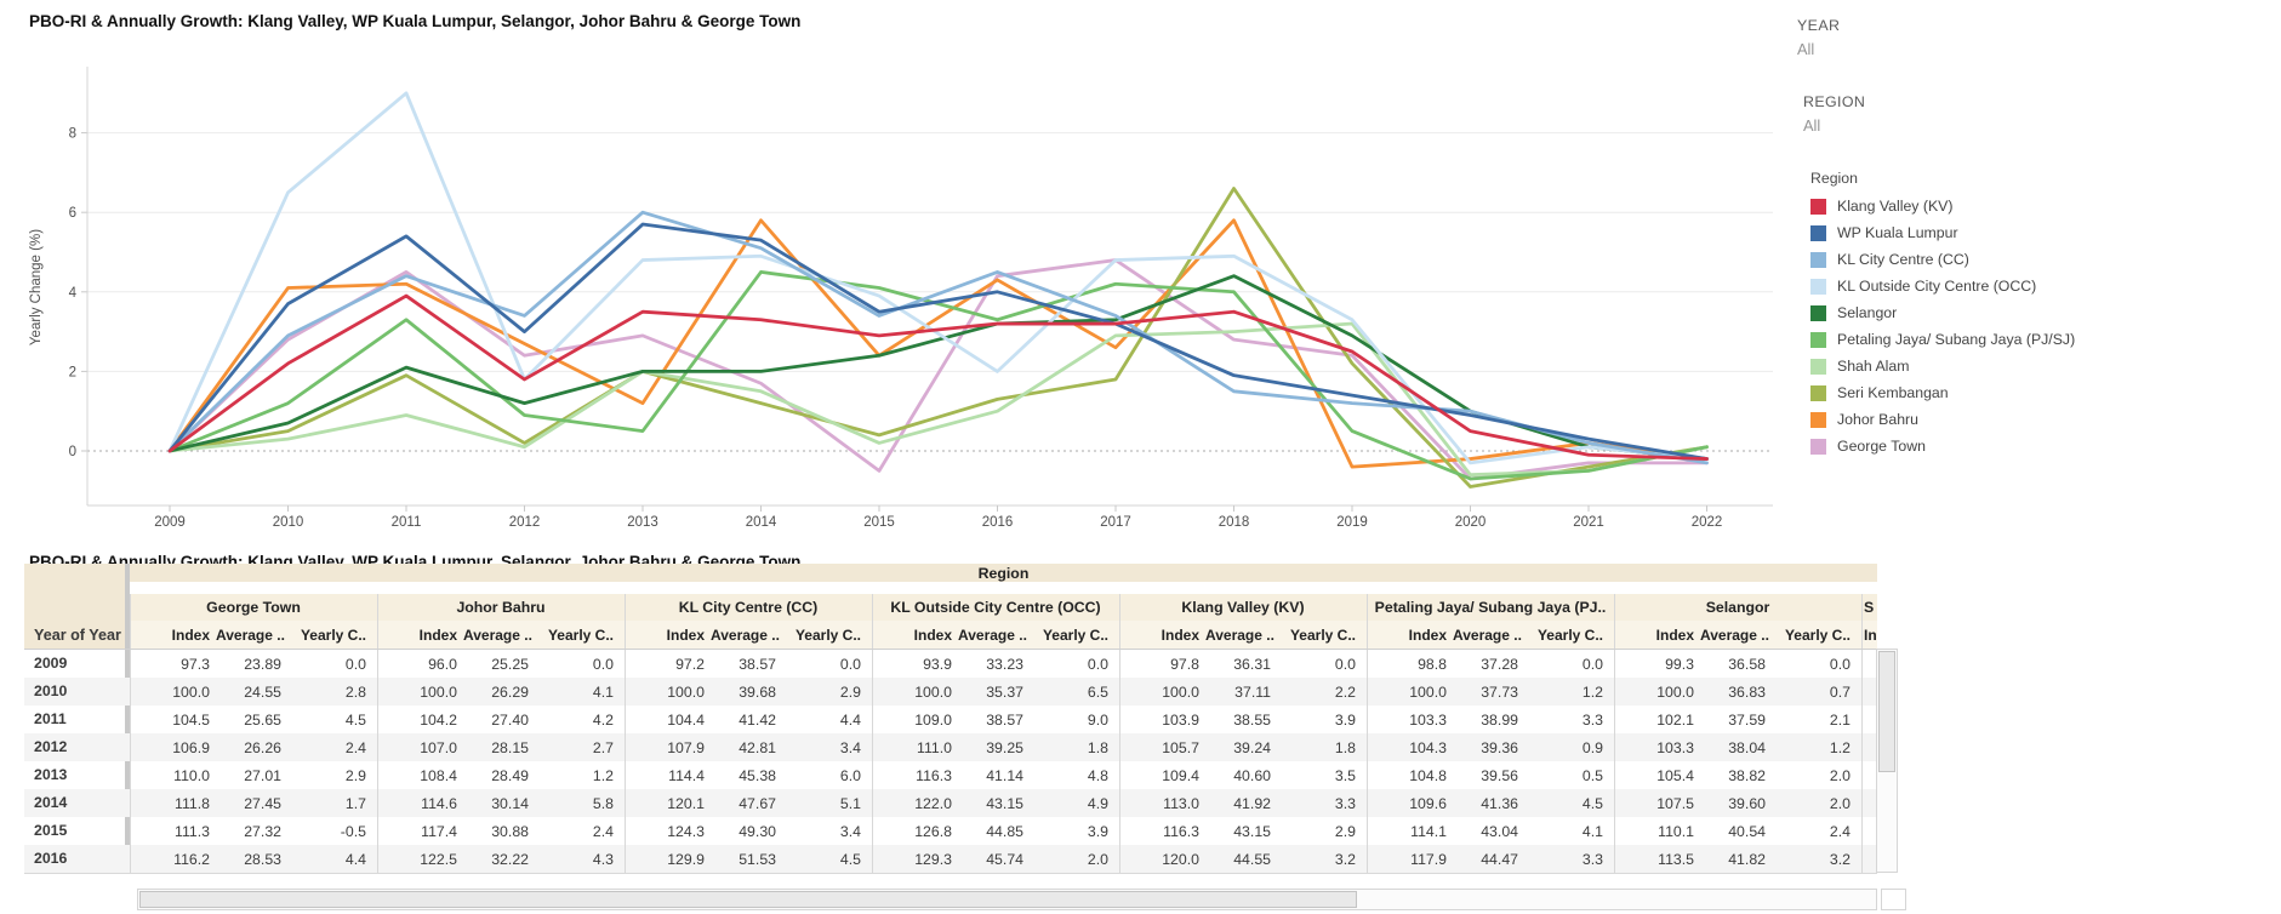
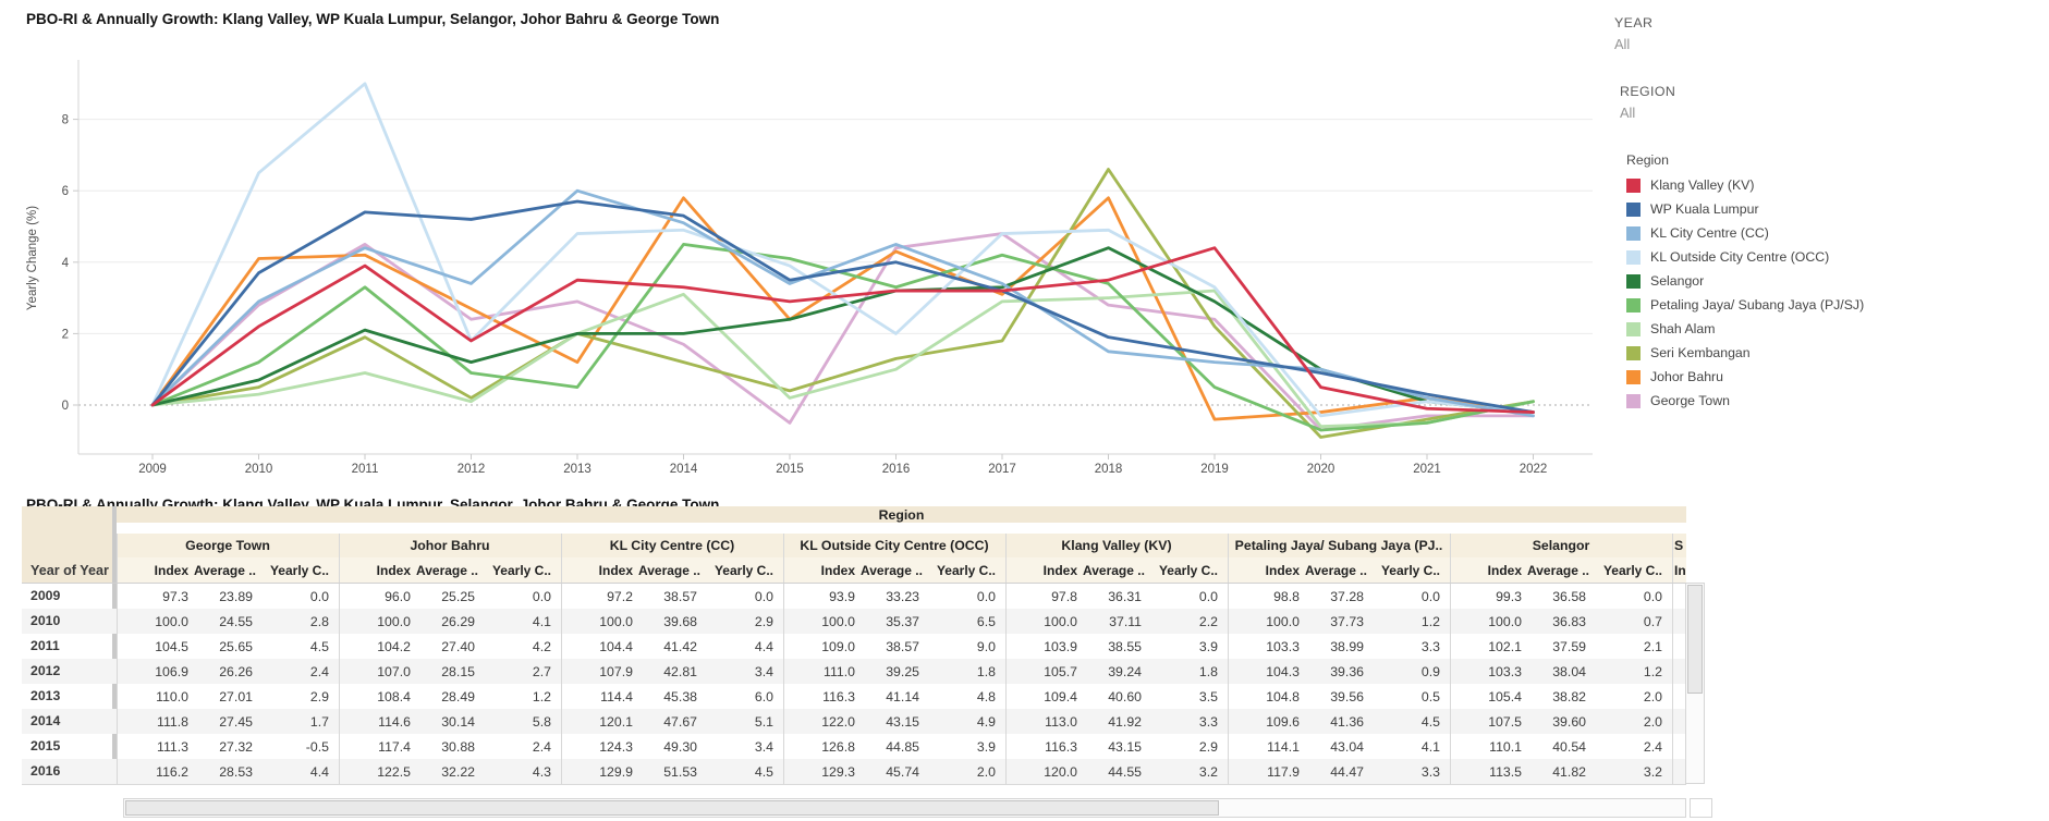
WP Kuala Lumpur/2012: 3.0 -> 5.2
Shah Alam/2014: 1.5 -> 3.1
Johor Bahru/2017: 2.6 -> 3.1
Petaling Jaya/ Subang Jaya (PJ/SJ)/2018: 4.0 -> 3.4
Klang Valley (KV)/2019: 2.5 -> 4.4
